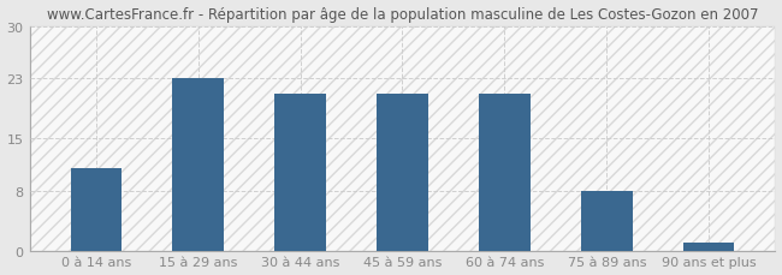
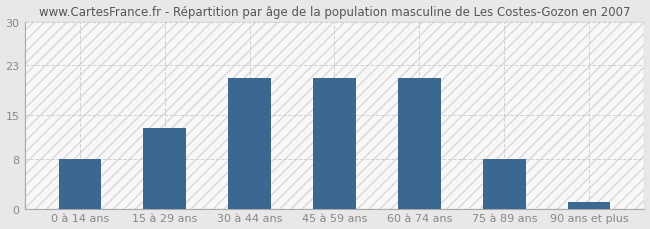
0 à 14 ans: 11 -> 8
15 à 29 ans: 23 -> 13
